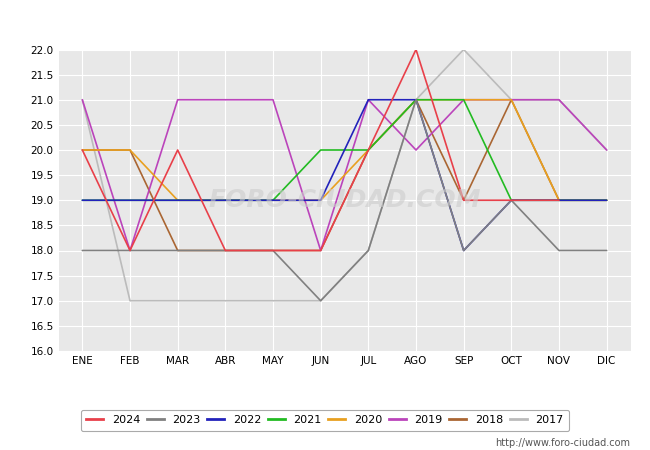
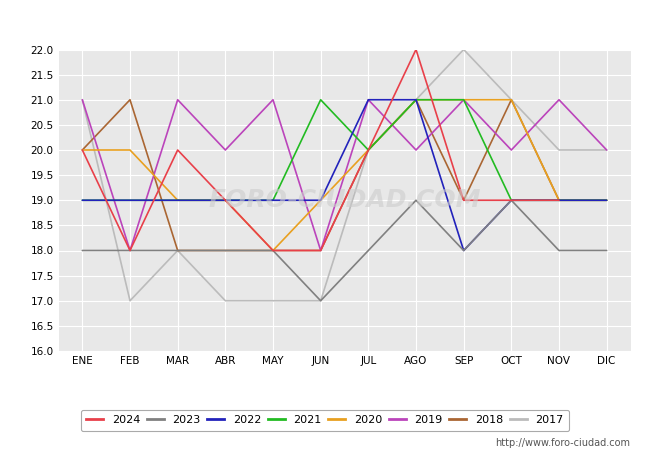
2018/FEB: 20 -> 21
2017/MAR: 17 -> 18
2024/ABR: 18 -> 19
2019/ABR: 21 -> 20
2020/MAY: 19 -> 18
2021/JUN: 20 -> 21
2017/JUL: 18 -> 20
2023/AGO: 21 -> 19
2019/OCT: 21 -> 20
2017/NOV: 21 -> 20
